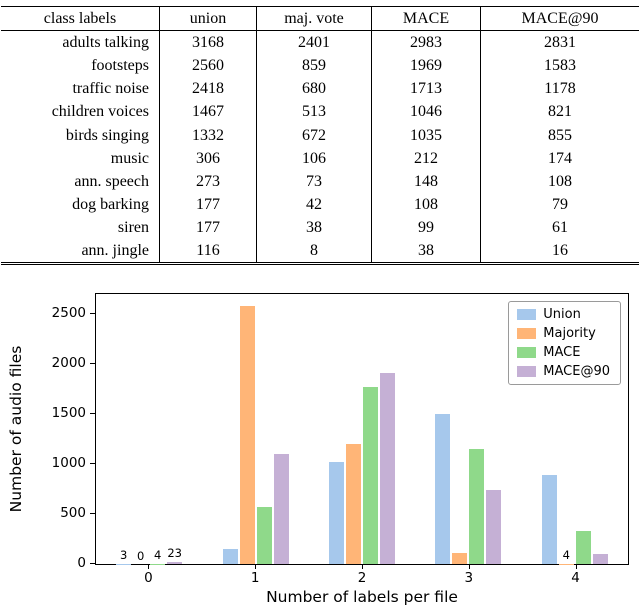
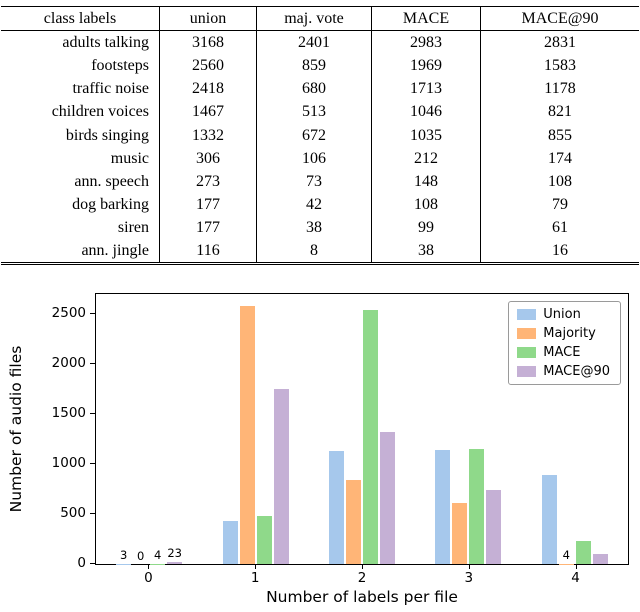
Union/1: 150 -> 430
MACE/1: 570 -> 480
MACE@90/1: 1100 -> 1750
Union/2: 1020 -> 1130
Majority/2: 1200 -> 840
MACE/2: 1770 -> 2540
MACE@90/2: 1910 -> 1320
Union/3: 1500 -> 1140
Majority/3: 110 -> 610
MACE/4: 330 -> 230
